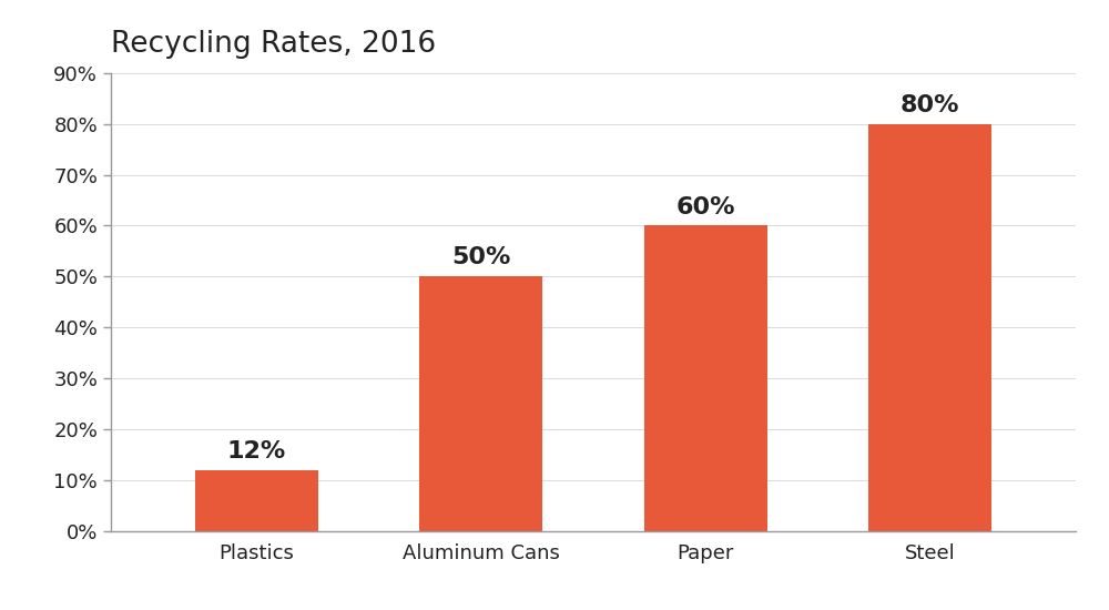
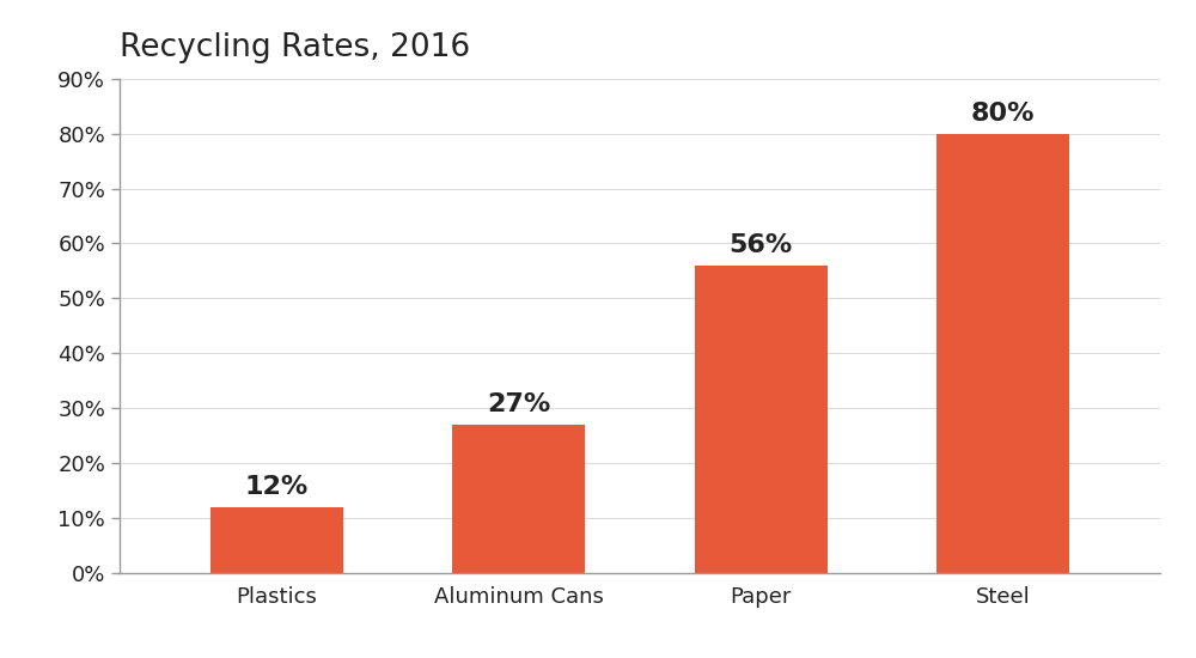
Aluminum Cans: 50% -> 27%
Paper: 60% -> 56%
